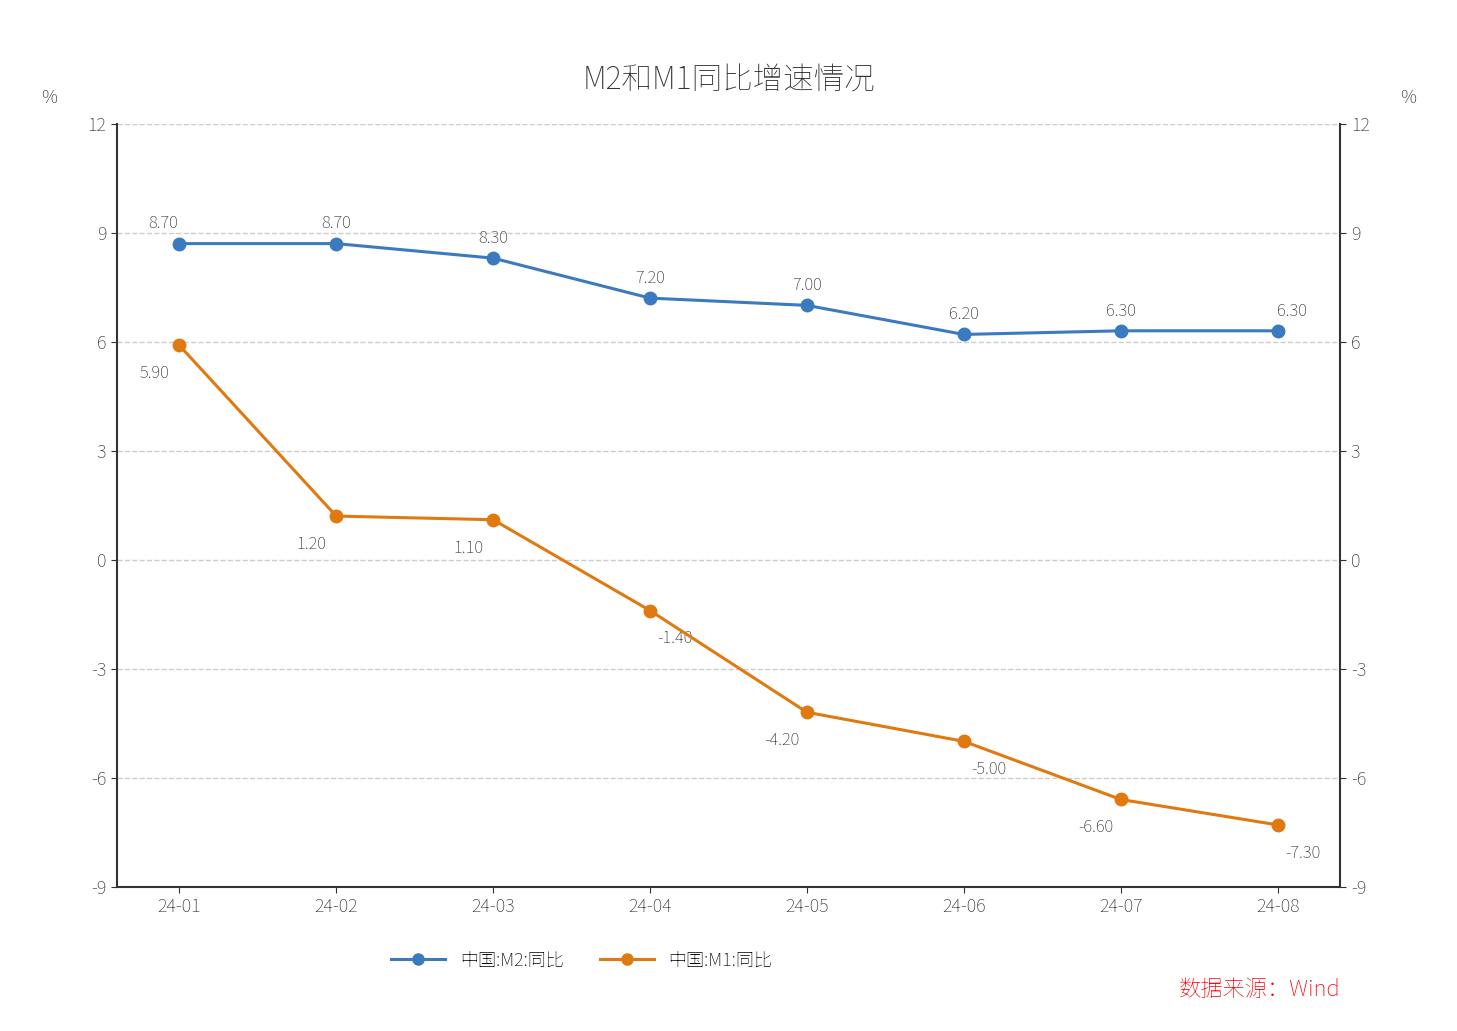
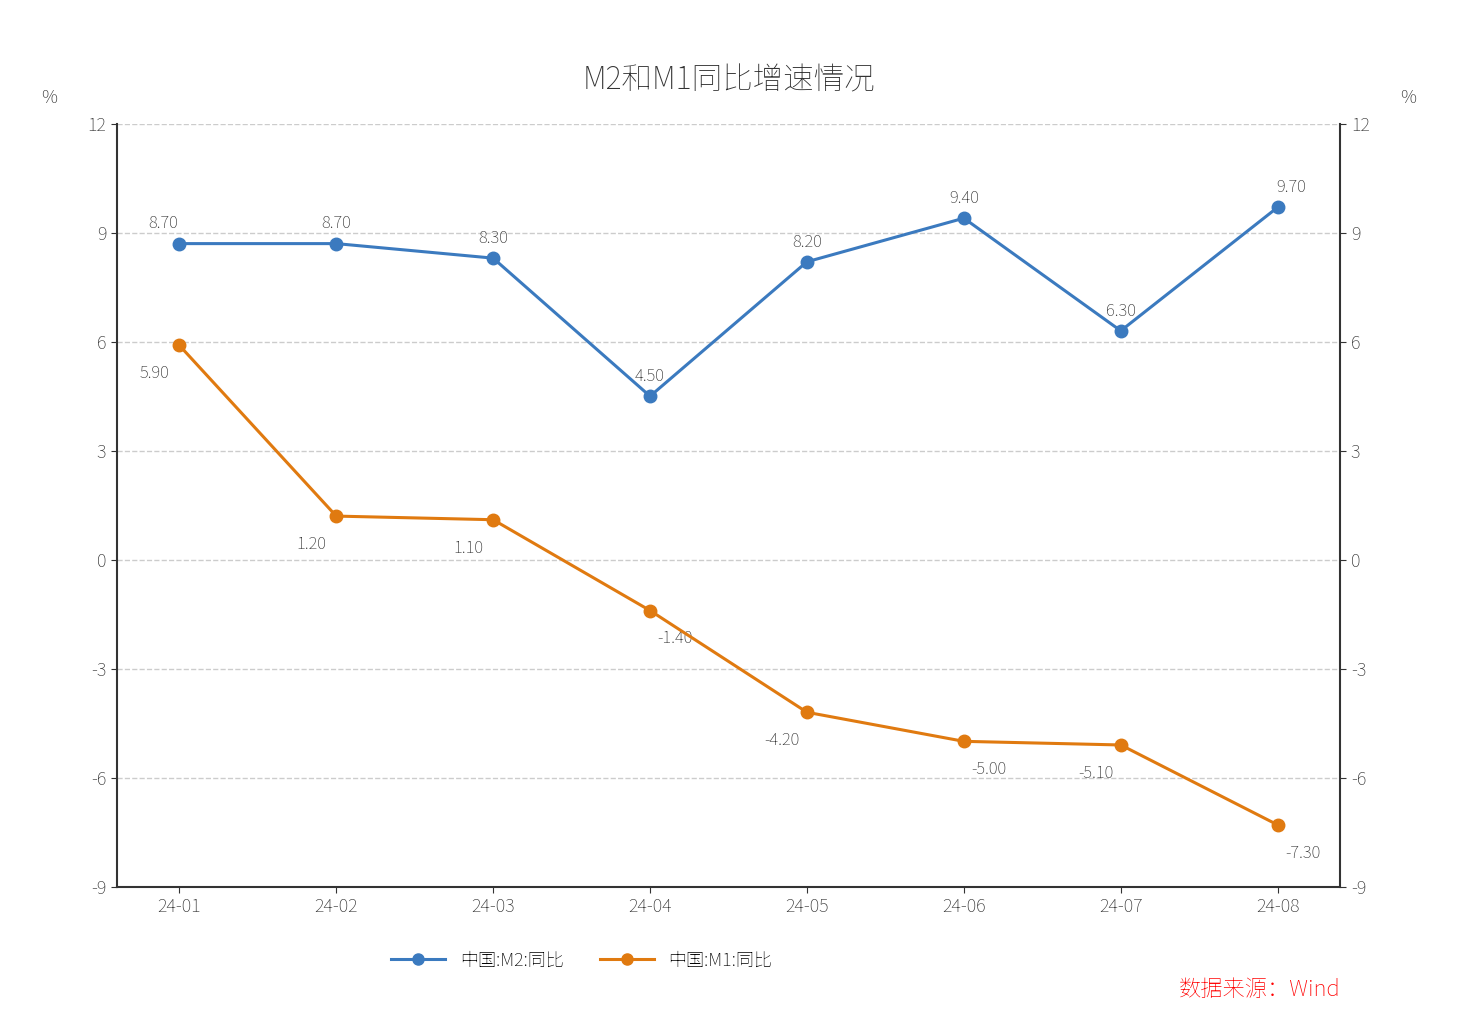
中国:M2:同比/24-04: 7.20 -> 4.50
中国:M2:同比/24-05: 7.00 -> 8.20
中国:M2:同比/24-06: 6.20 -> 9.40
中国:M1:同比/24-07: -6.60 -> -5.10
中国:M2:同比/24-08: 6.30 -> 9.70
